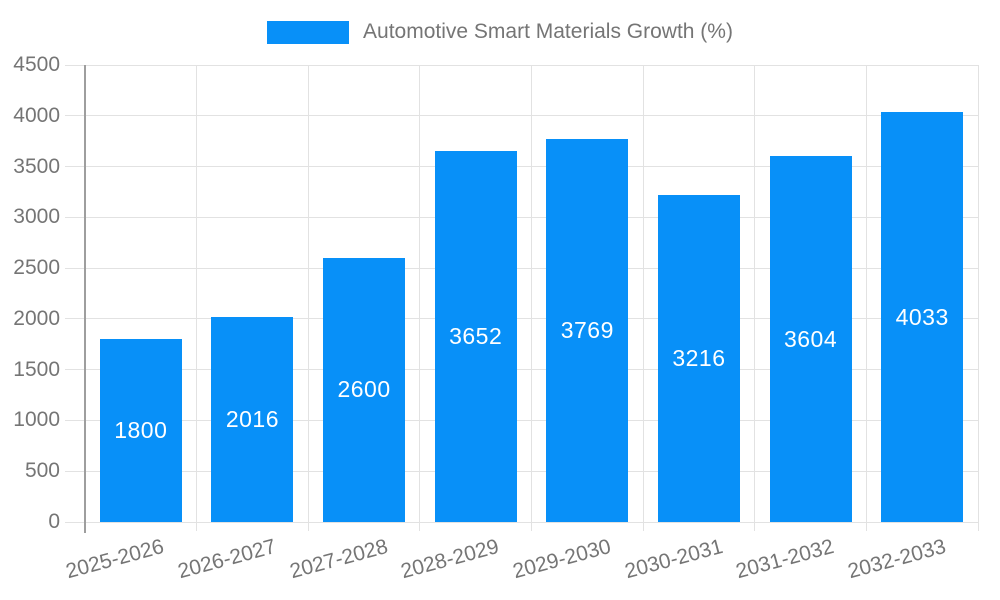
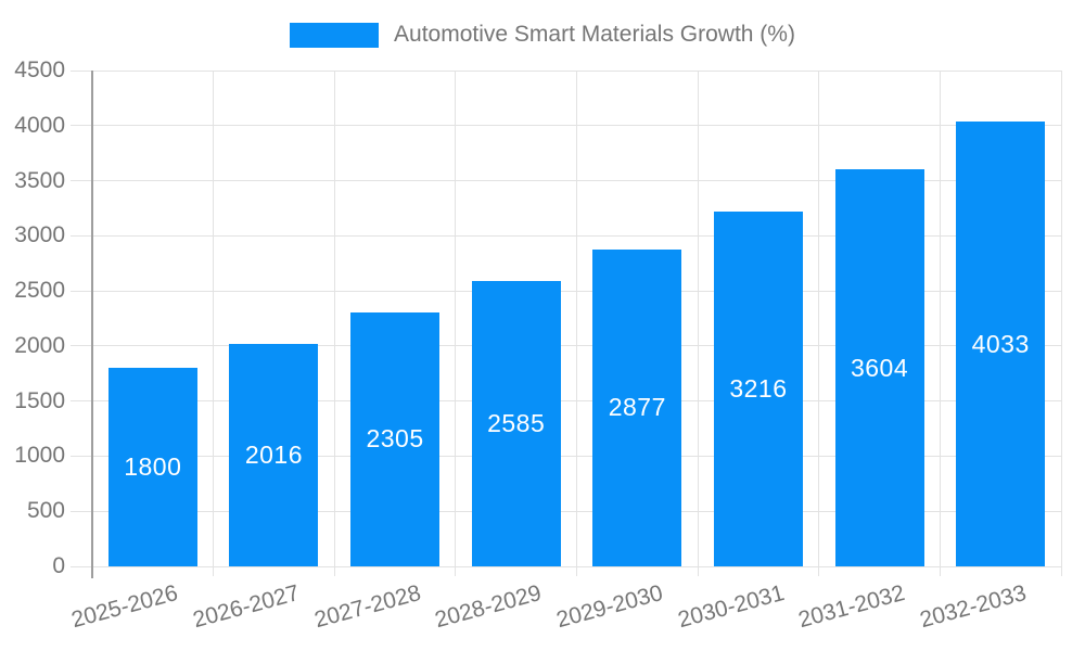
2027-2028: 2600 -> 2305
2028-2029: 3652 -> 2585
2029-2030: 3769 -> 2877
